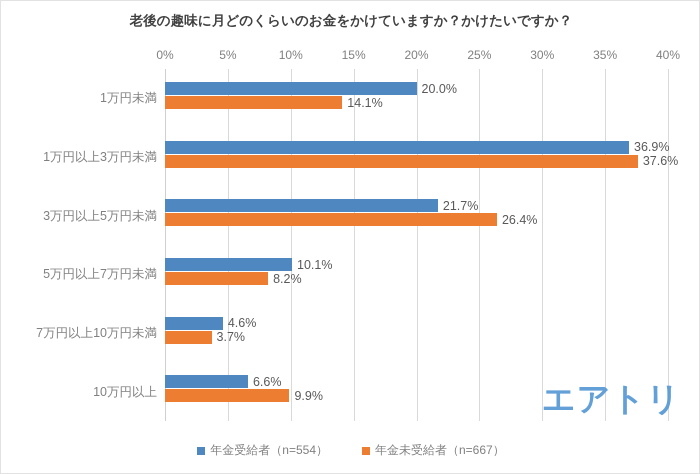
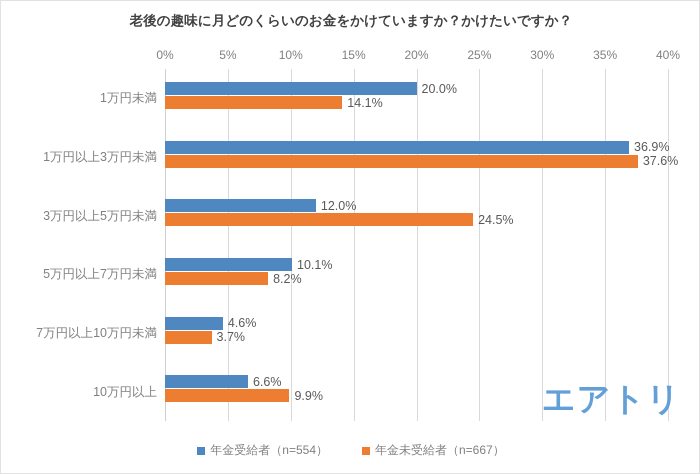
年金受給者（n=554）/3万円以上5万円未満: 21.7% -> 12.0%
年金未受給者（n=667）/3万円以上5万円未満: 26.4% -> 24.5%
